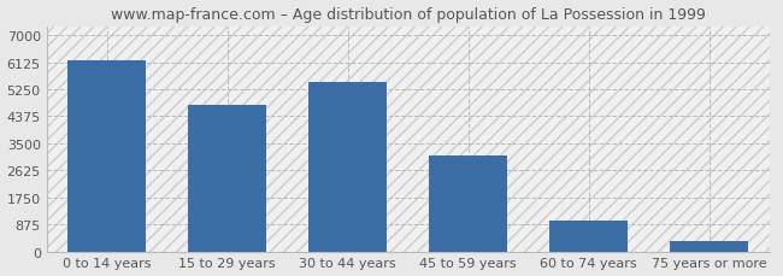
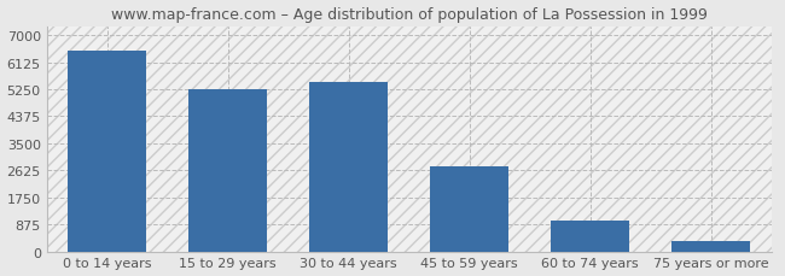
0 to 14 years: 6200 -> 6500
15 to 29 years: 4750 -> 5250
45 to 59 years: 3100 -> 2750
